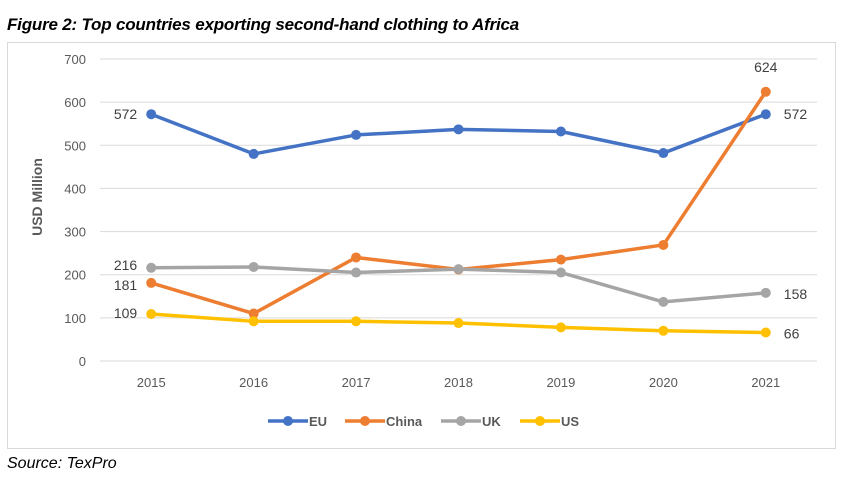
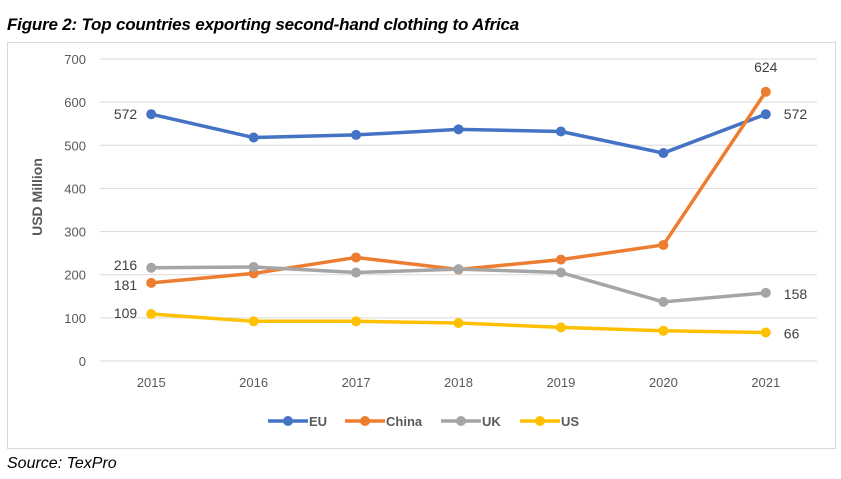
EU/2016: 480 -> 520
China/2016: 110 -> 200
